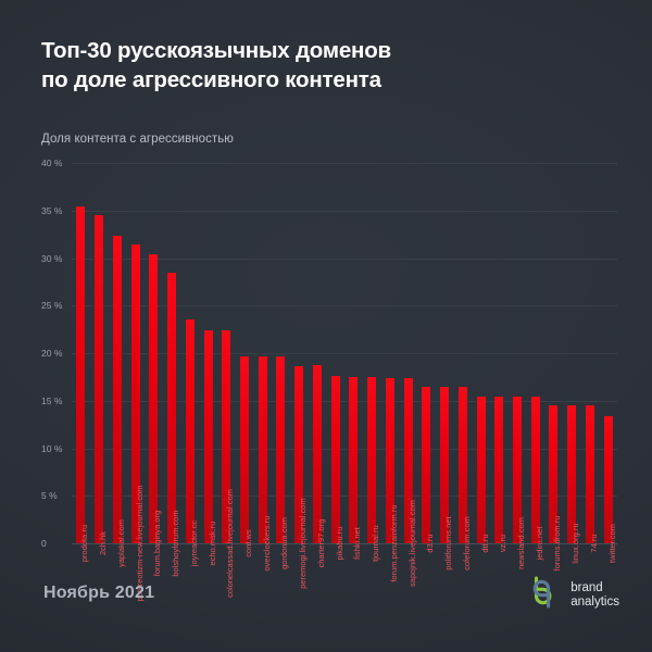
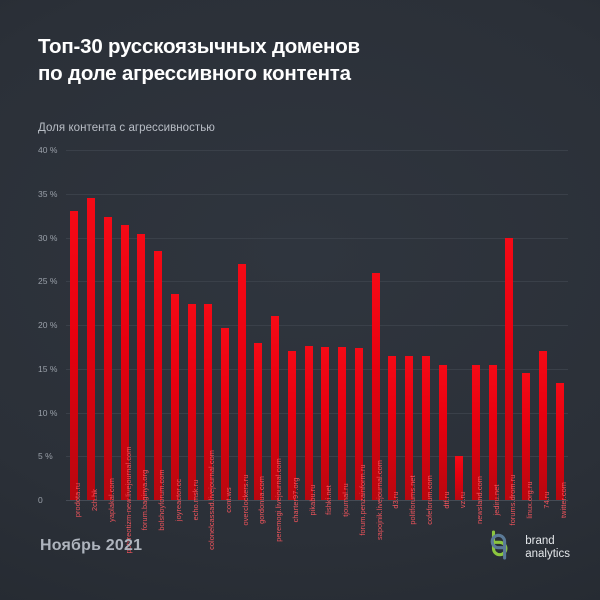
prodota.ru: 35% -> 33%
overclockers.ru: 20% -> 27%
gordonua.com: 20% -> 18%
peremogi.livejournal.com: 19% -> 21%
charter97.org: 19% -> 17%
sapojnik.livejournal.com: 17% -> 26%
vz.ru: 15% -> 5%
forums.drom.ru: 14% -> 30%
74.ru: 14% -> 17%
